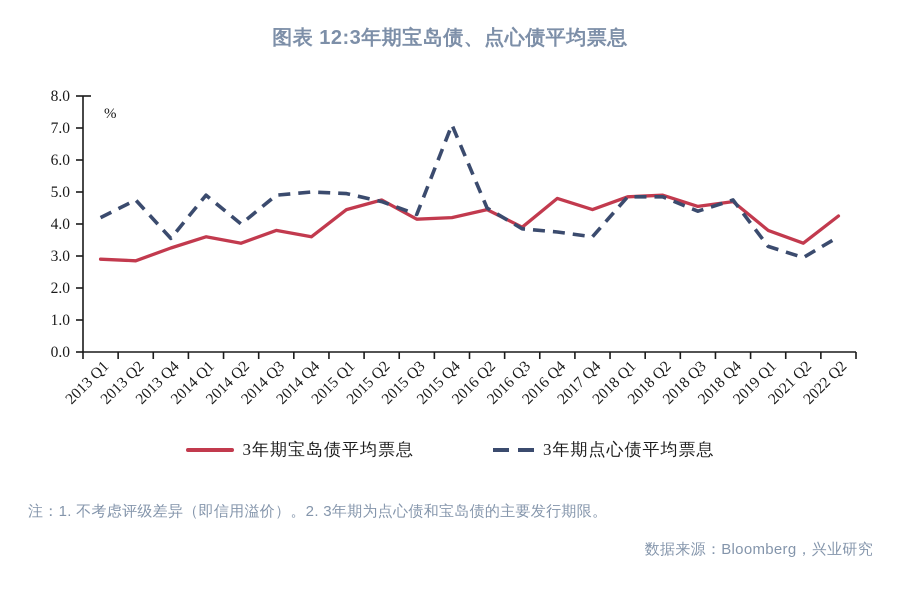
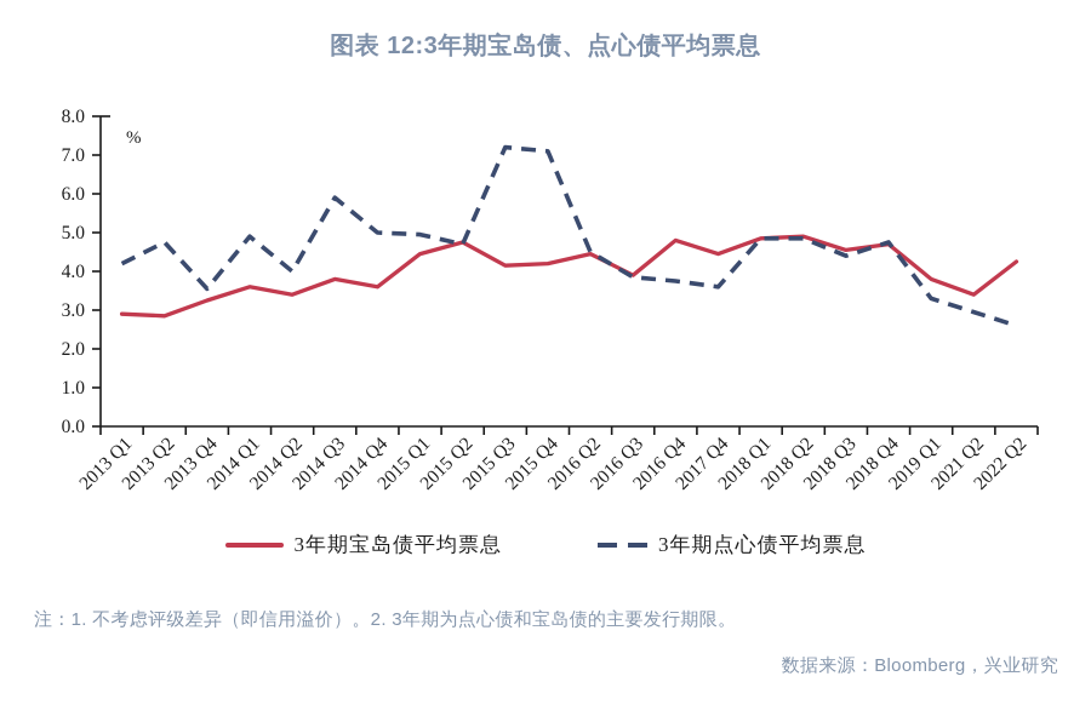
3年期点心债平均票息/2014 Q3: 4.9 -> 5.9
3年期点心债平均票息/2015 Q3: 4.3 -> 7.2
3年期点心债平均票息/2022 Q2: 3.6 -> 2.6
